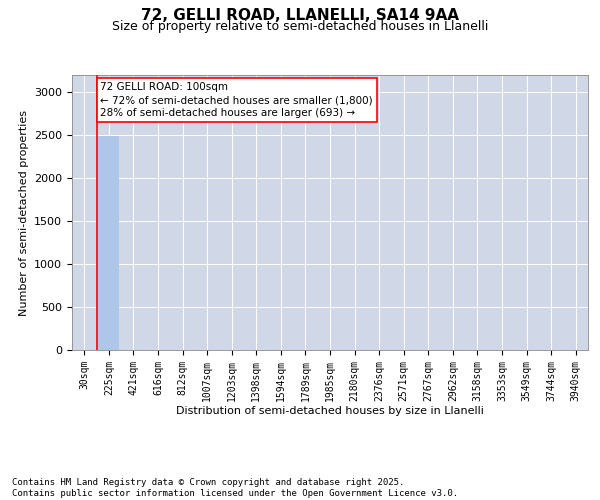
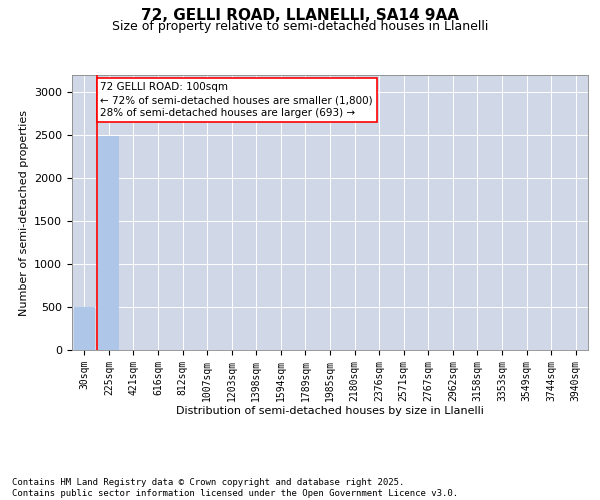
30sqm: 0 -> 500
